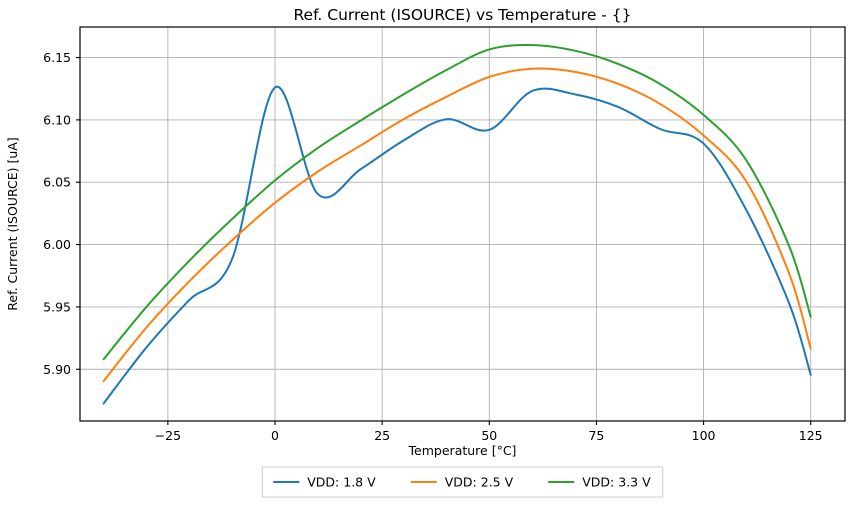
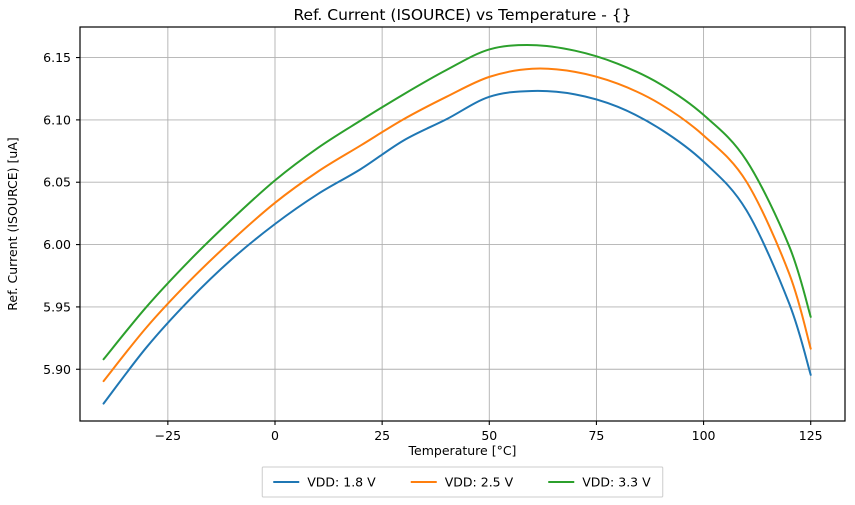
VDD: 1.8 V/0: 6.126 -> 6.016
VDD: 1.8 V/50: 6.092 -> 6.119
VDD: 1.8 V/100: 6.081 -> 6.066
